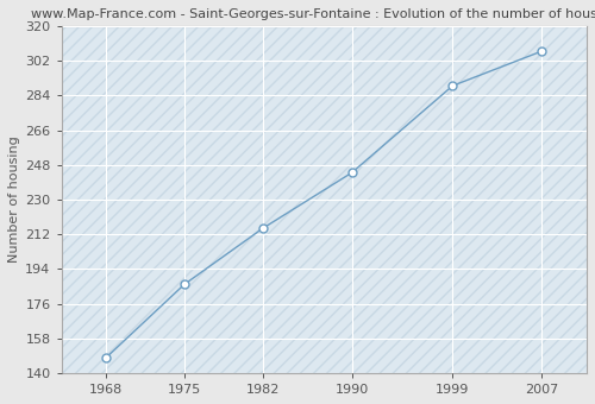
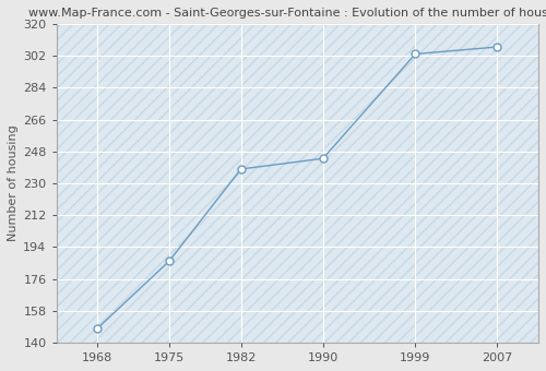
1982: 215 -> 238
1999: 289 -> 303
